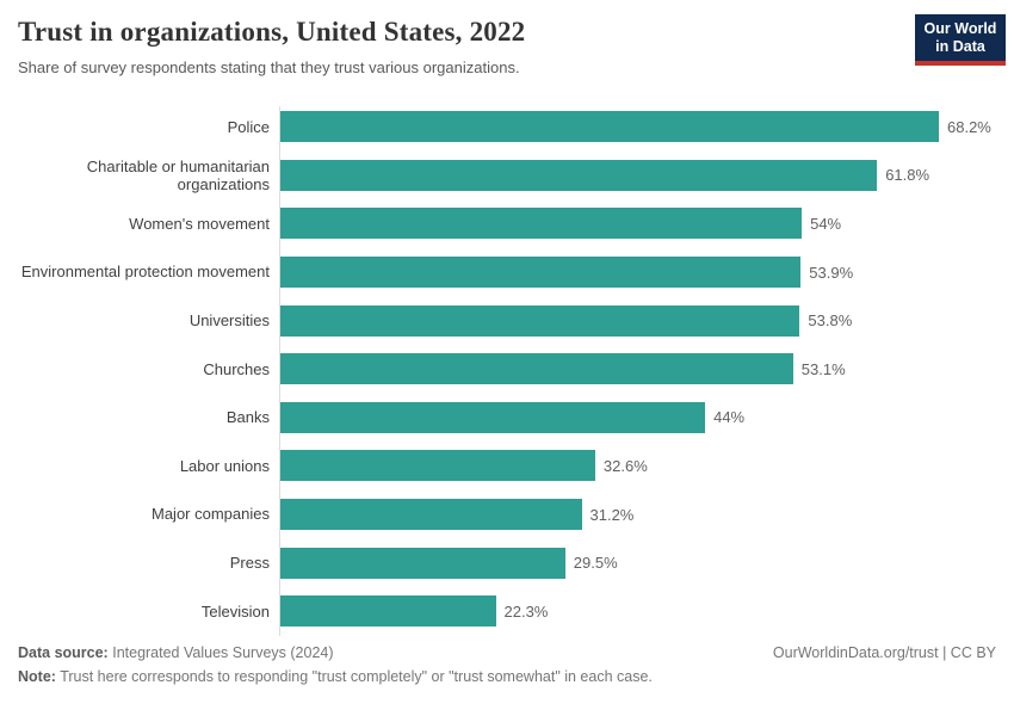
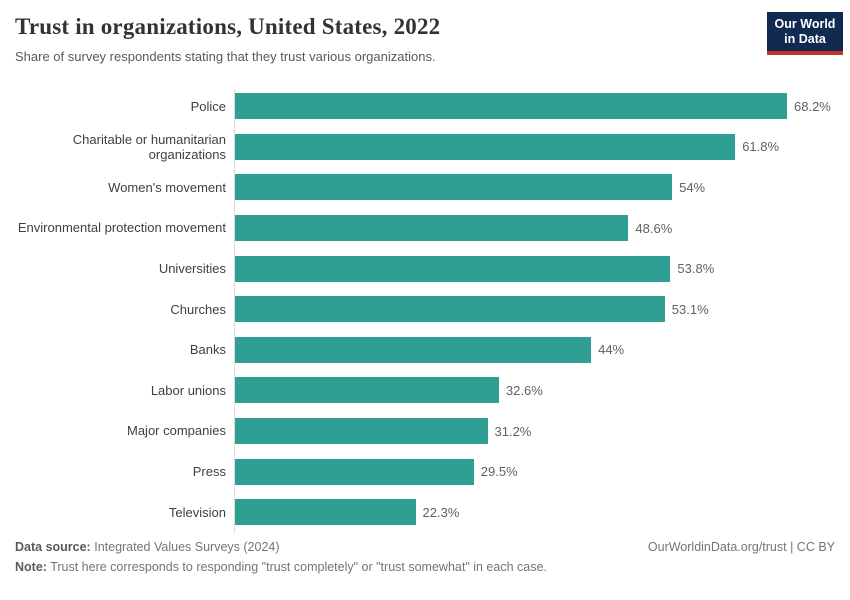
Environmental protection movement: 53.9% -> 48.6%
